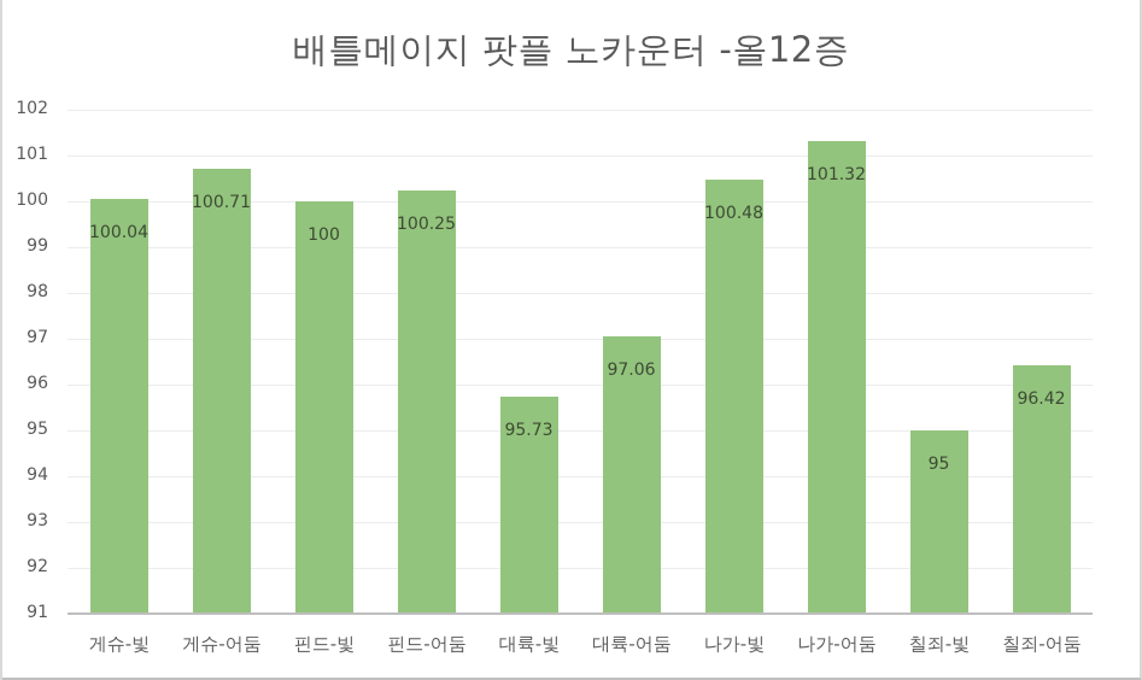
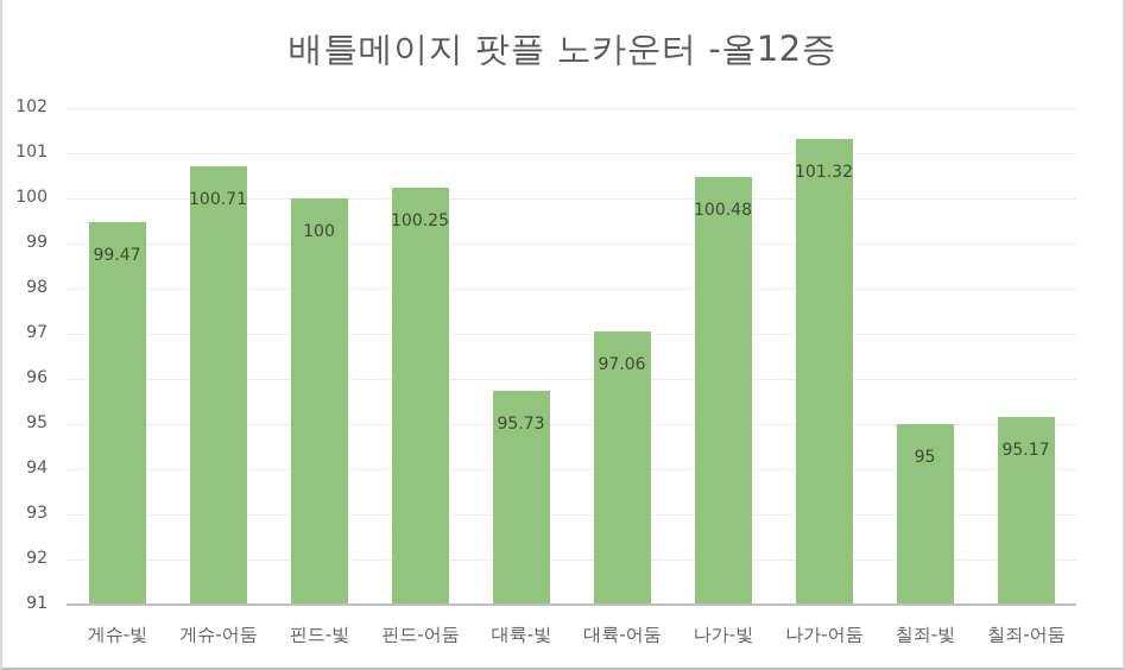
게슈-빛: 100.04 -> 99.47
칠죄-어둠: 96.42 -> 95.17
